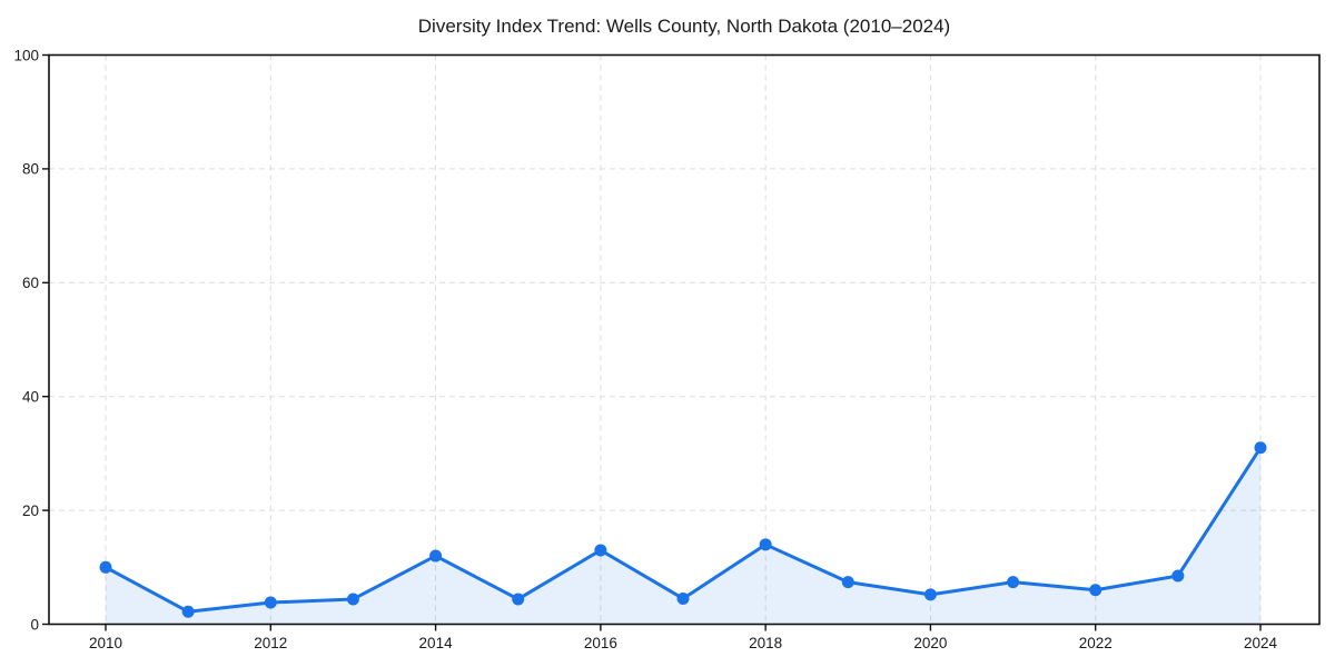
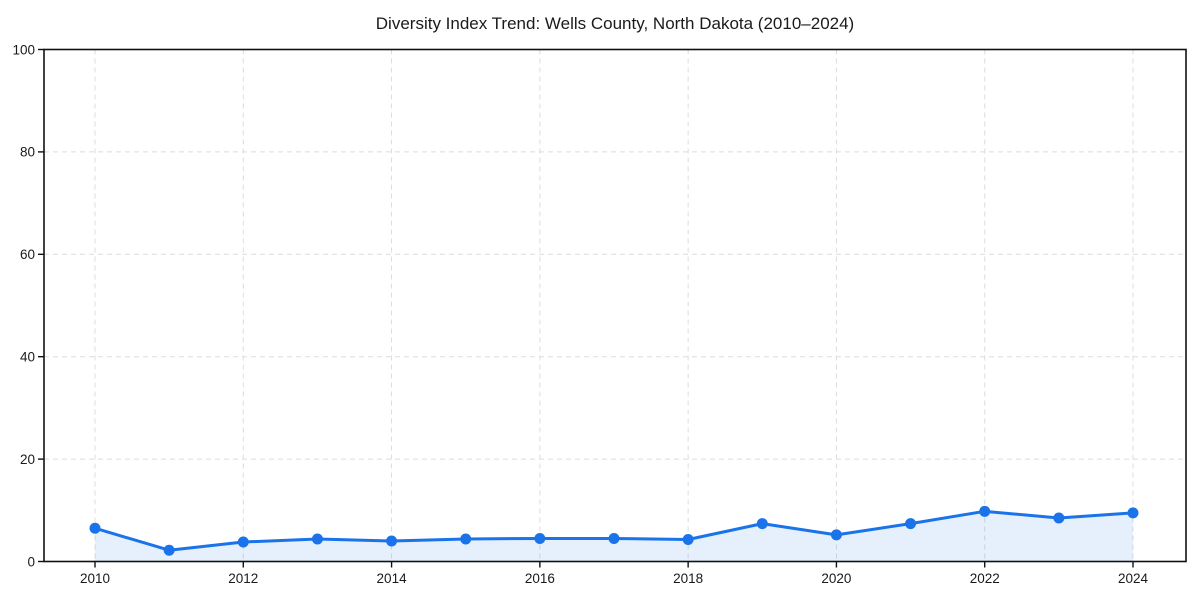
2010: 10 -> 6
2014: 12 -> 4
2016: 13 -> 4
2018: 14 -> 4
2022: 6 -> 10
2024: 31 -> 10
